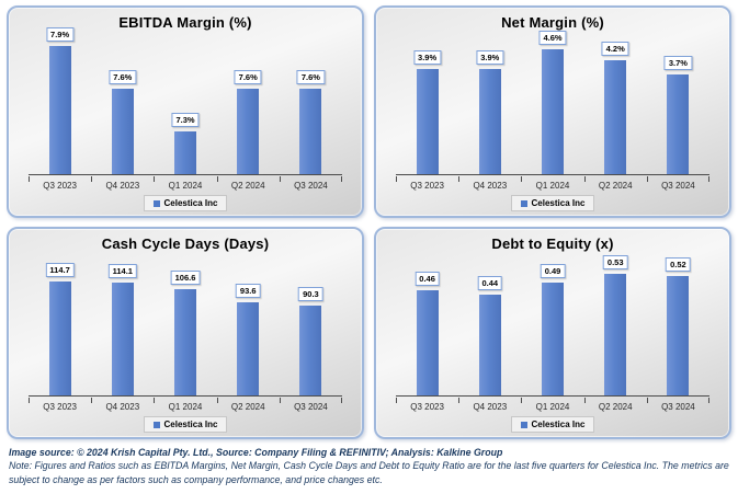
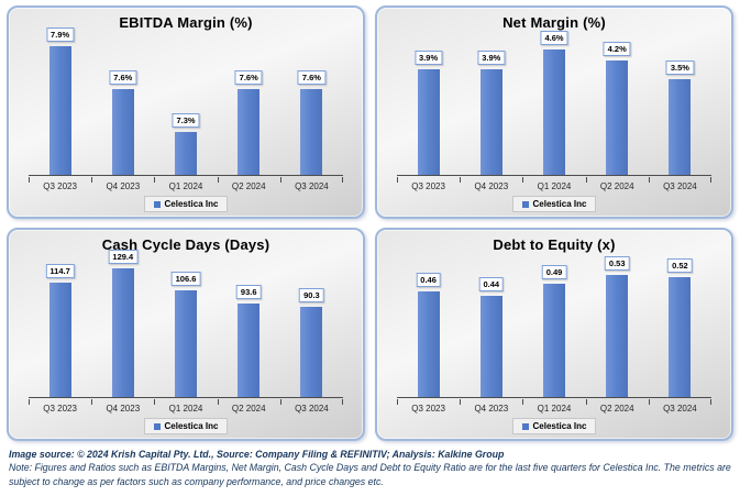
Net Margin (%)/Q3 2024: 3.7% -> 3.5%
Cash Cycle Days (Days)/Q4 2023: 114.1 -> 129.4
